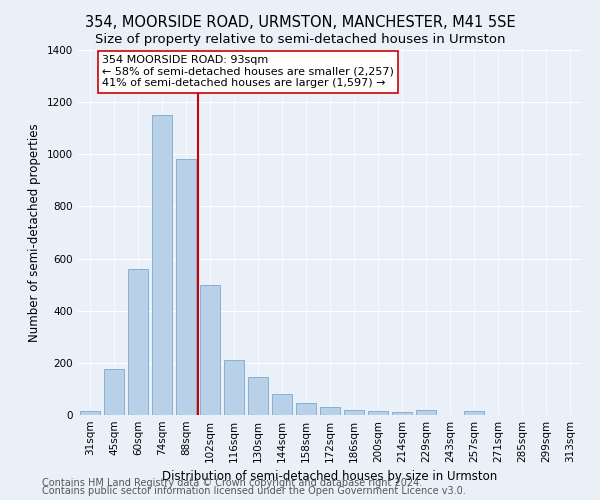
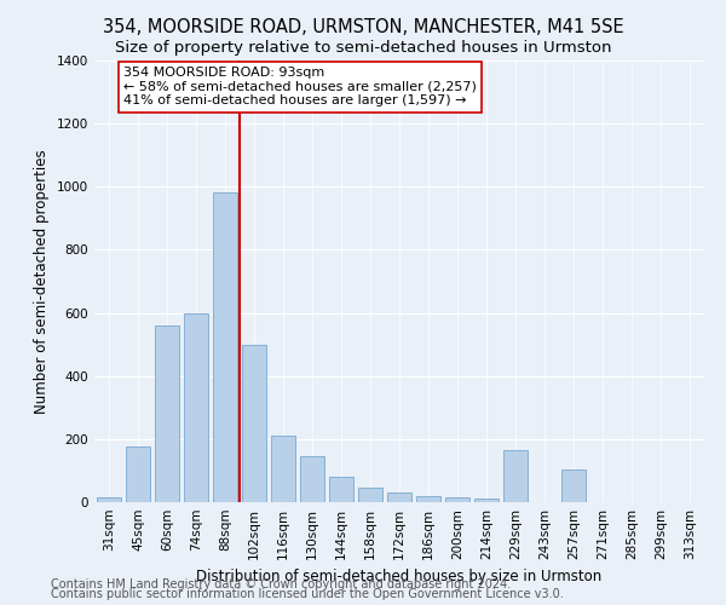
74sqm: 1150 -> 600
229sqm: 18 -> 165
257sqm: 15 -> 105
